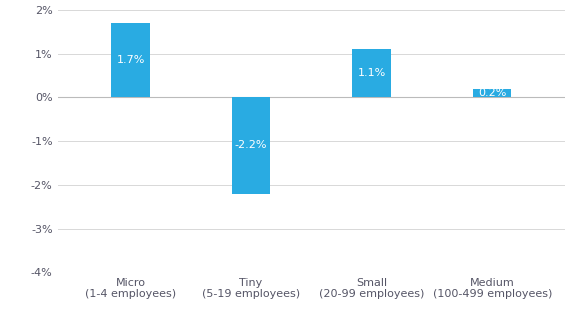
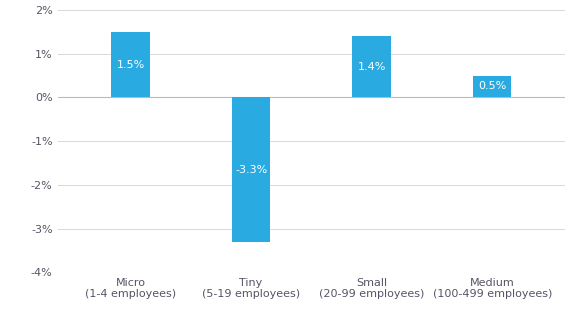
Micro (1-4 employees): 1.7% -> 1.5%
Tiny (5-19 employees): -2.2% -> -3.3%
Small (20-99 employees): 1.1% -> 1.4%
Medium (100-499 employees): 0.2% -> 0.5%
